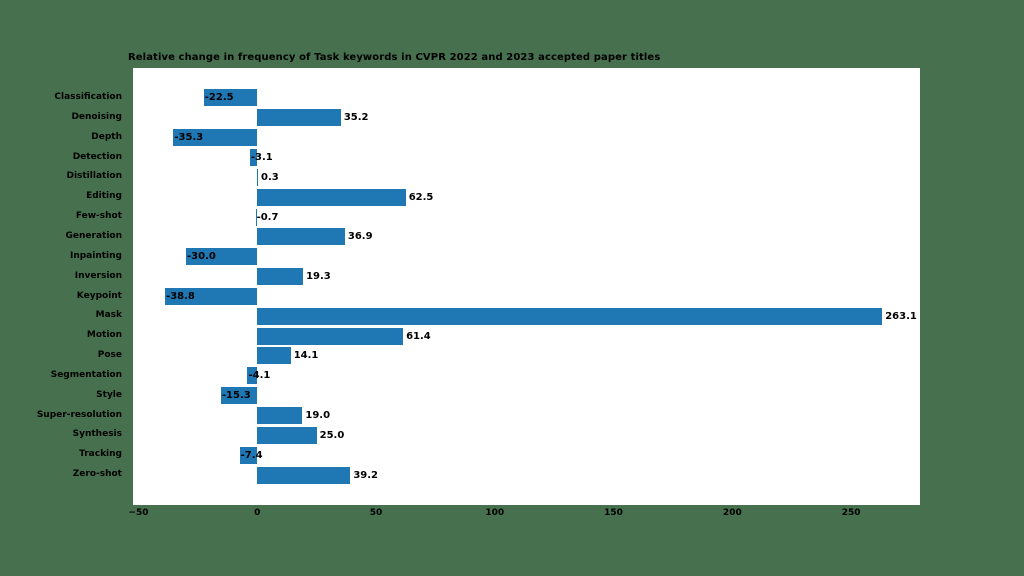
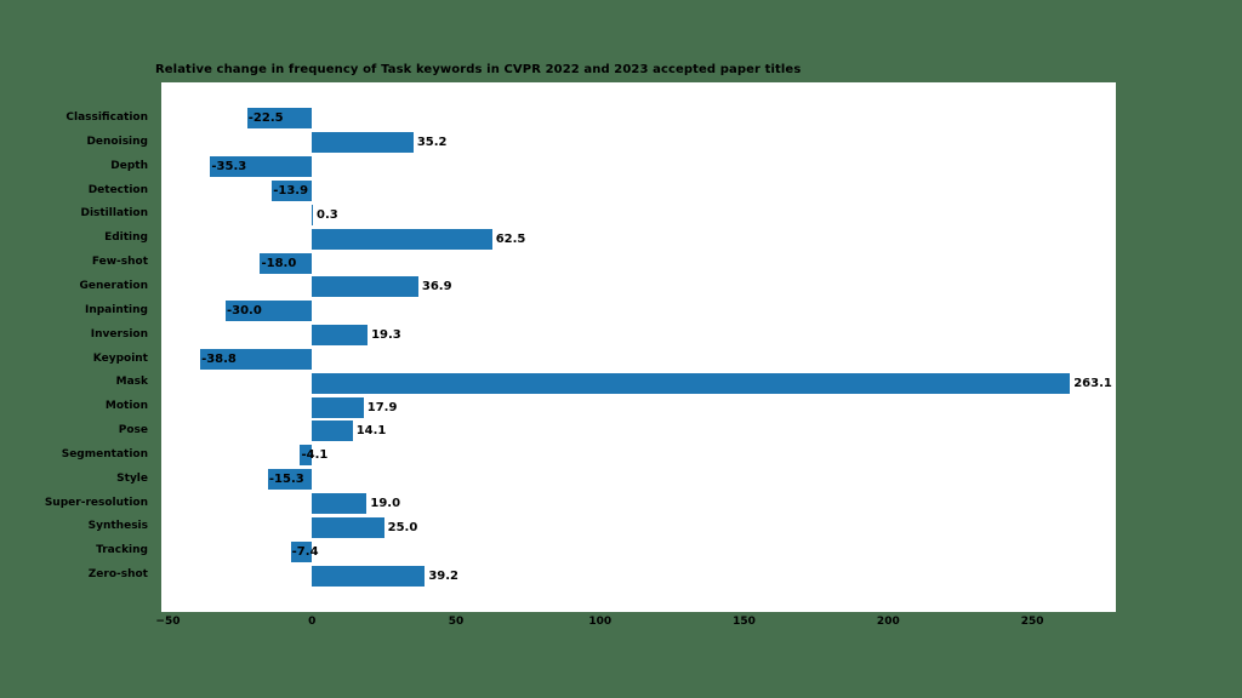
Detection: -3.1 -> -13.9
Few-shot: -0.7 -> -18.0
Motion: 61.4 -> 17.9
